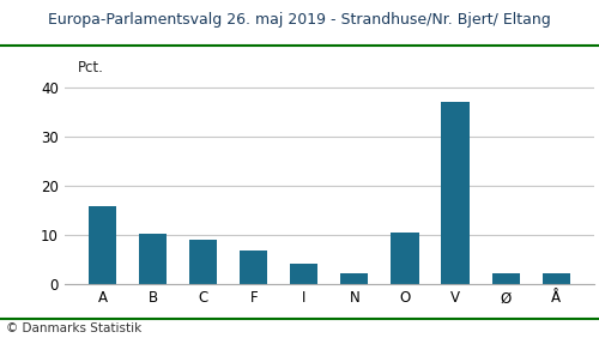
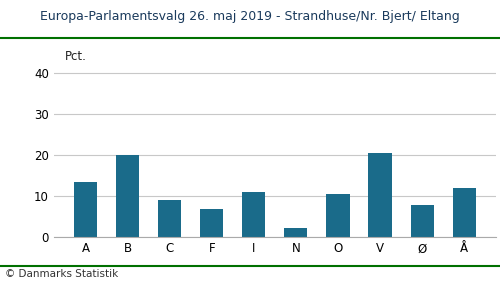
A: 16.0 -> 13.5
B: 10.3 -> 20.0
I: 4.3 -> 11.0
V: 37.0 -> 20.5
Ø: 2.2 -> 8.0
Å: 2.2 -> 12.0
